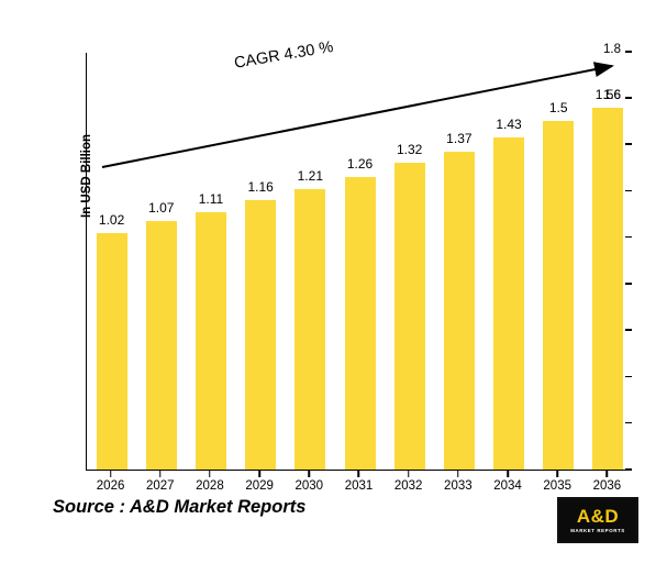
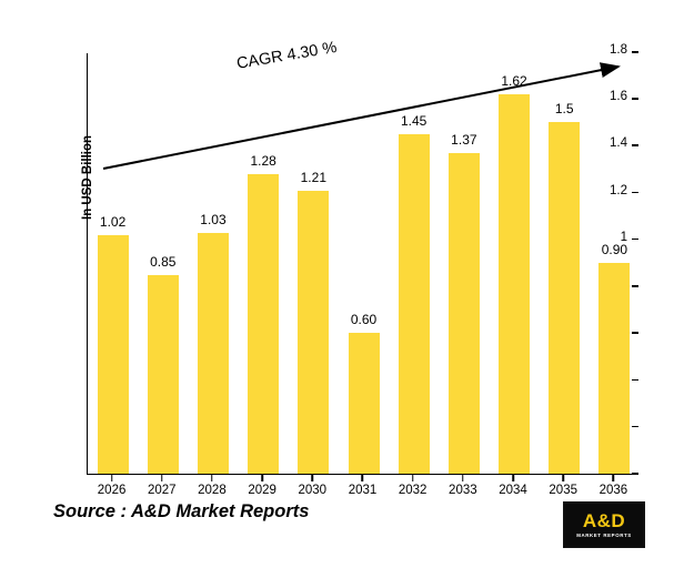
2027: 1.07 -> 0.85
2028: 1.11 -> 1.03
2029: 1.16 -> 1.28
2031: 1.26 -> 0.60
2032: 1.32 -> 1.45
2034: 1.43 -> 1.62
2036: 1.56 -> 0.90
